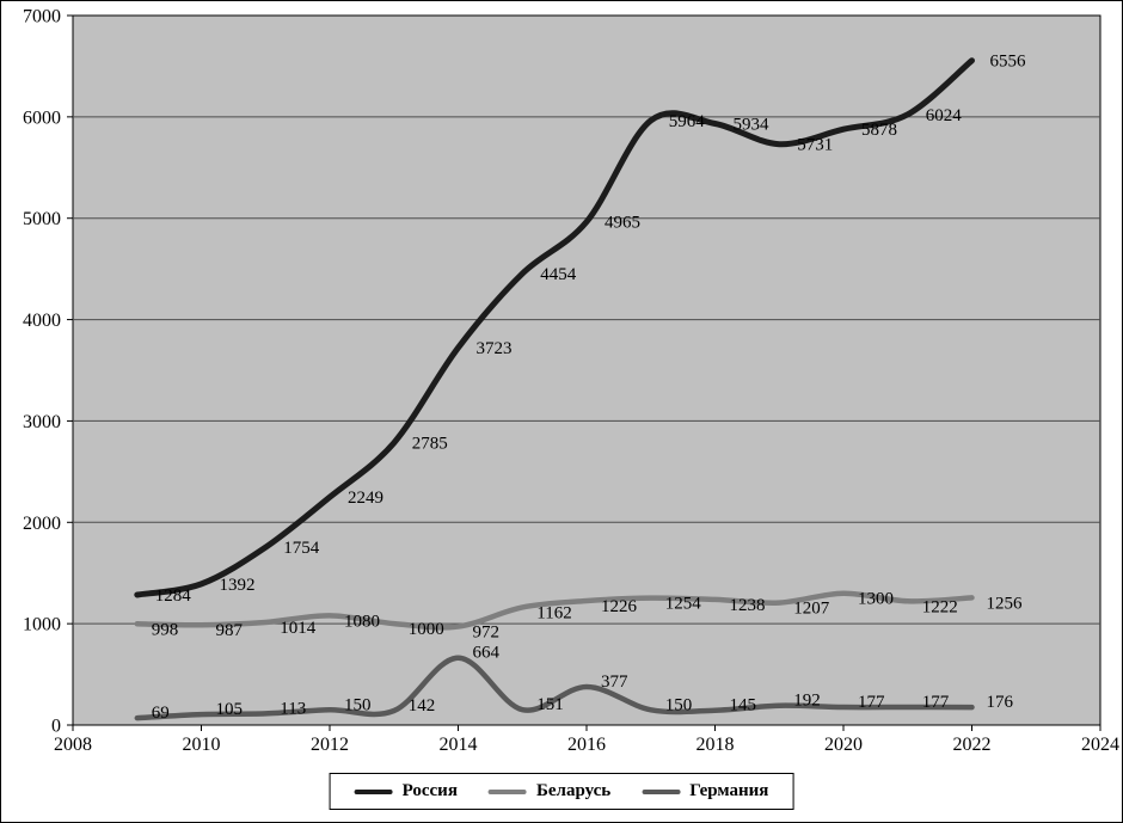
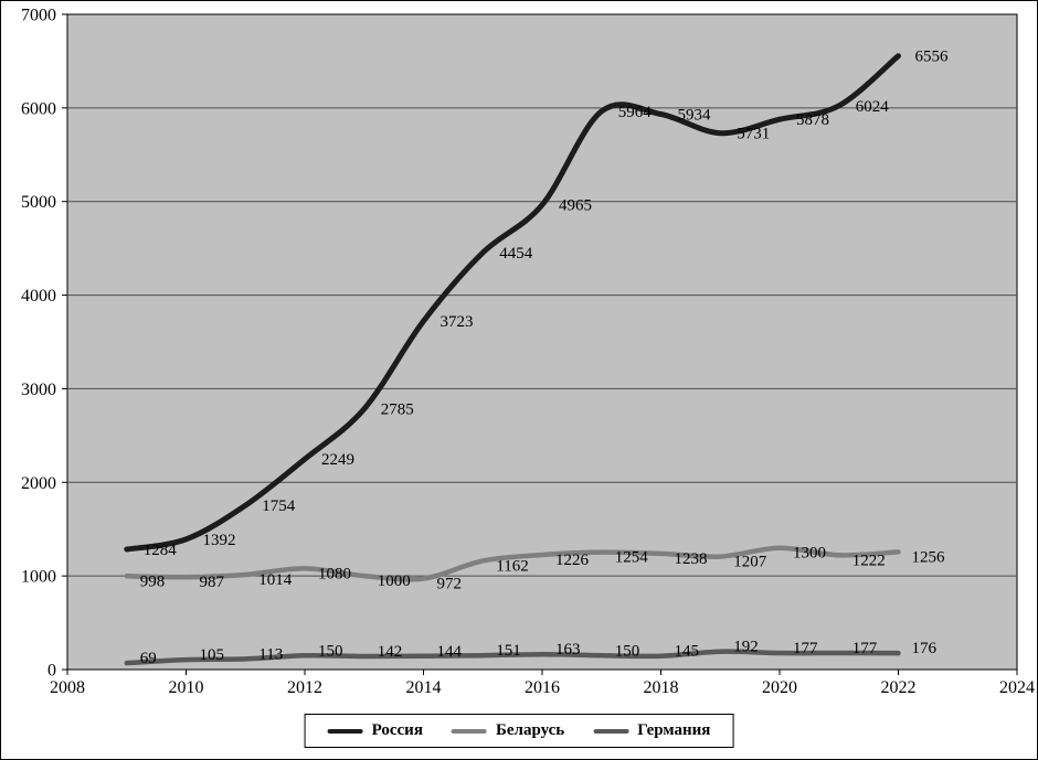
Германия/2014: 664 -> 144
Германия/2016: 377 -> 163
